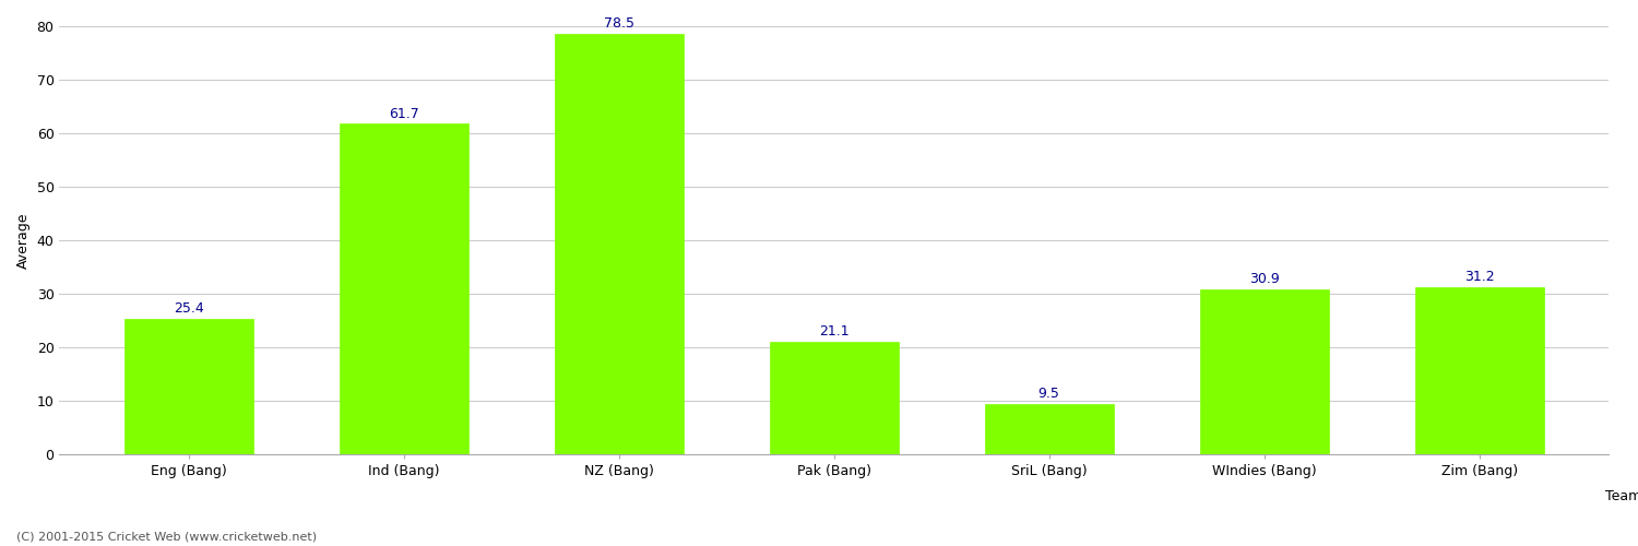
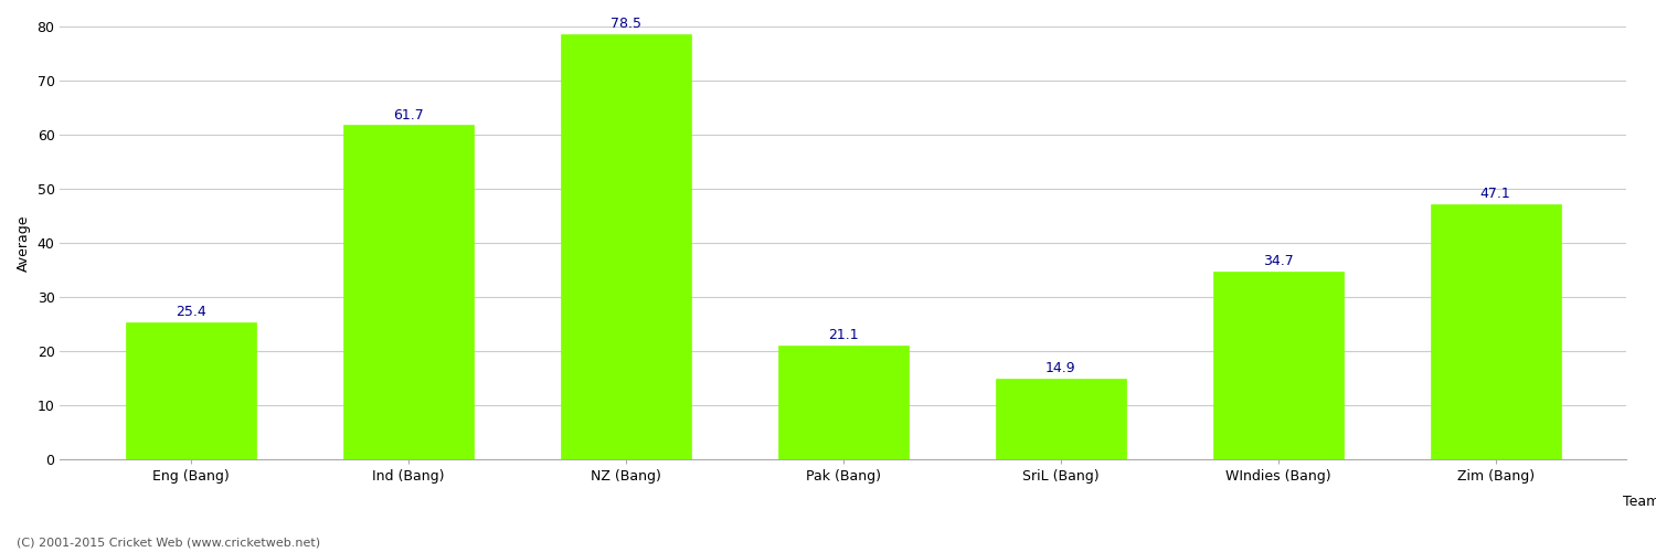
SriL (Bang): 9.5 -> 14.9
WIndies (Bang): 30.9 -> 34.7
Zim (Bang): 31.2 -> 47.1
